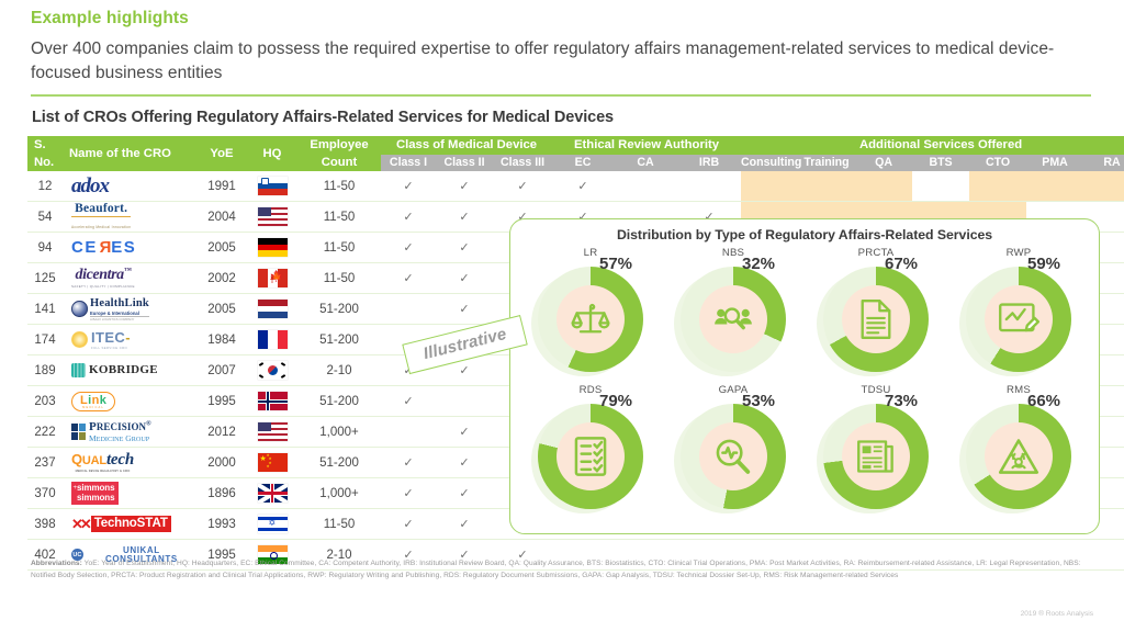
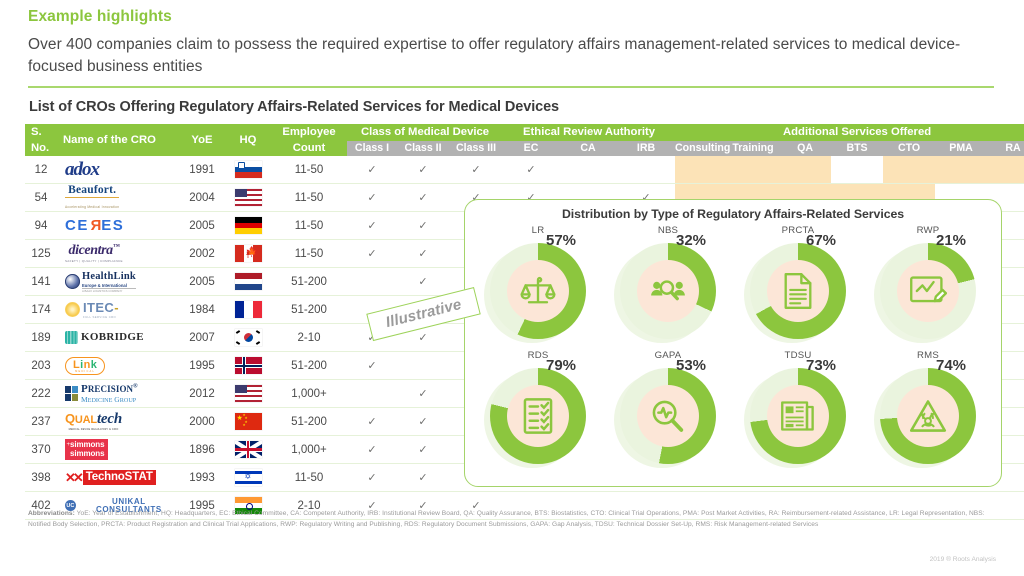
RWP: 59% -> 21%
RMS: 66% -> 74%
